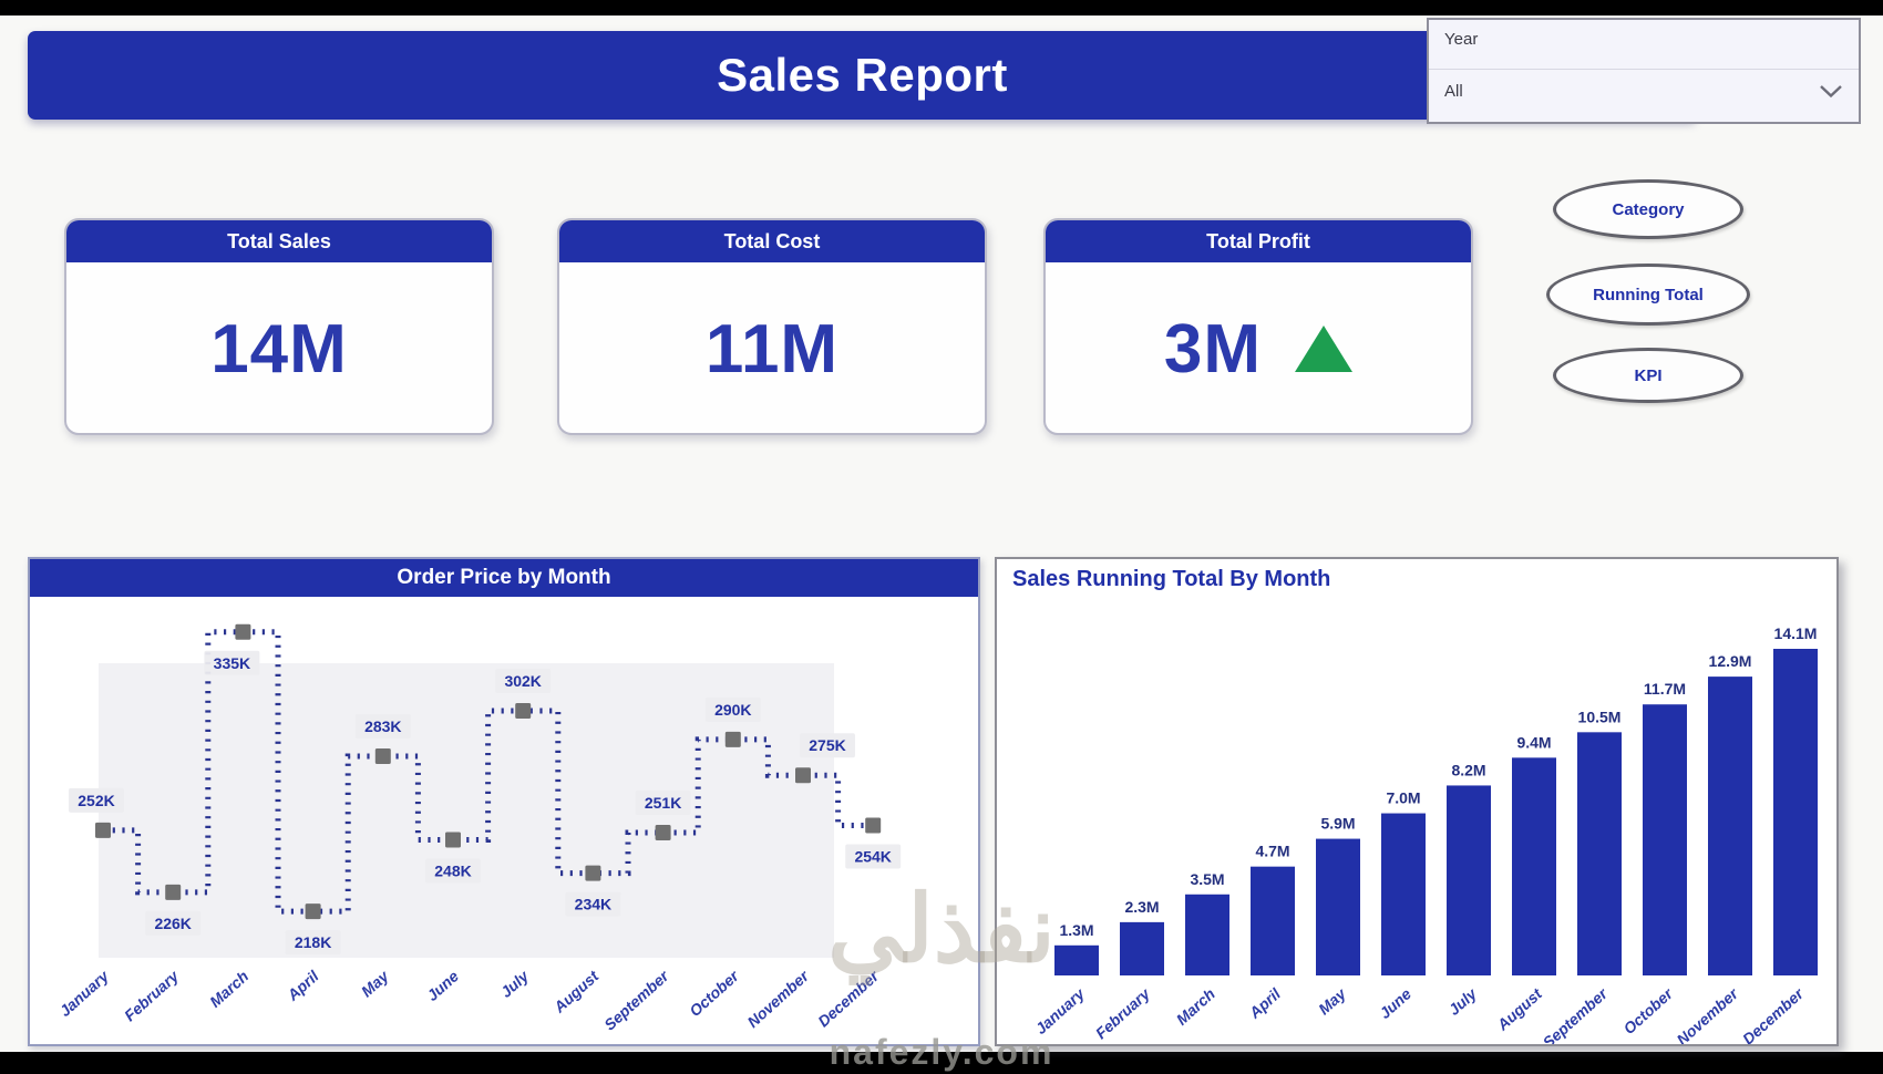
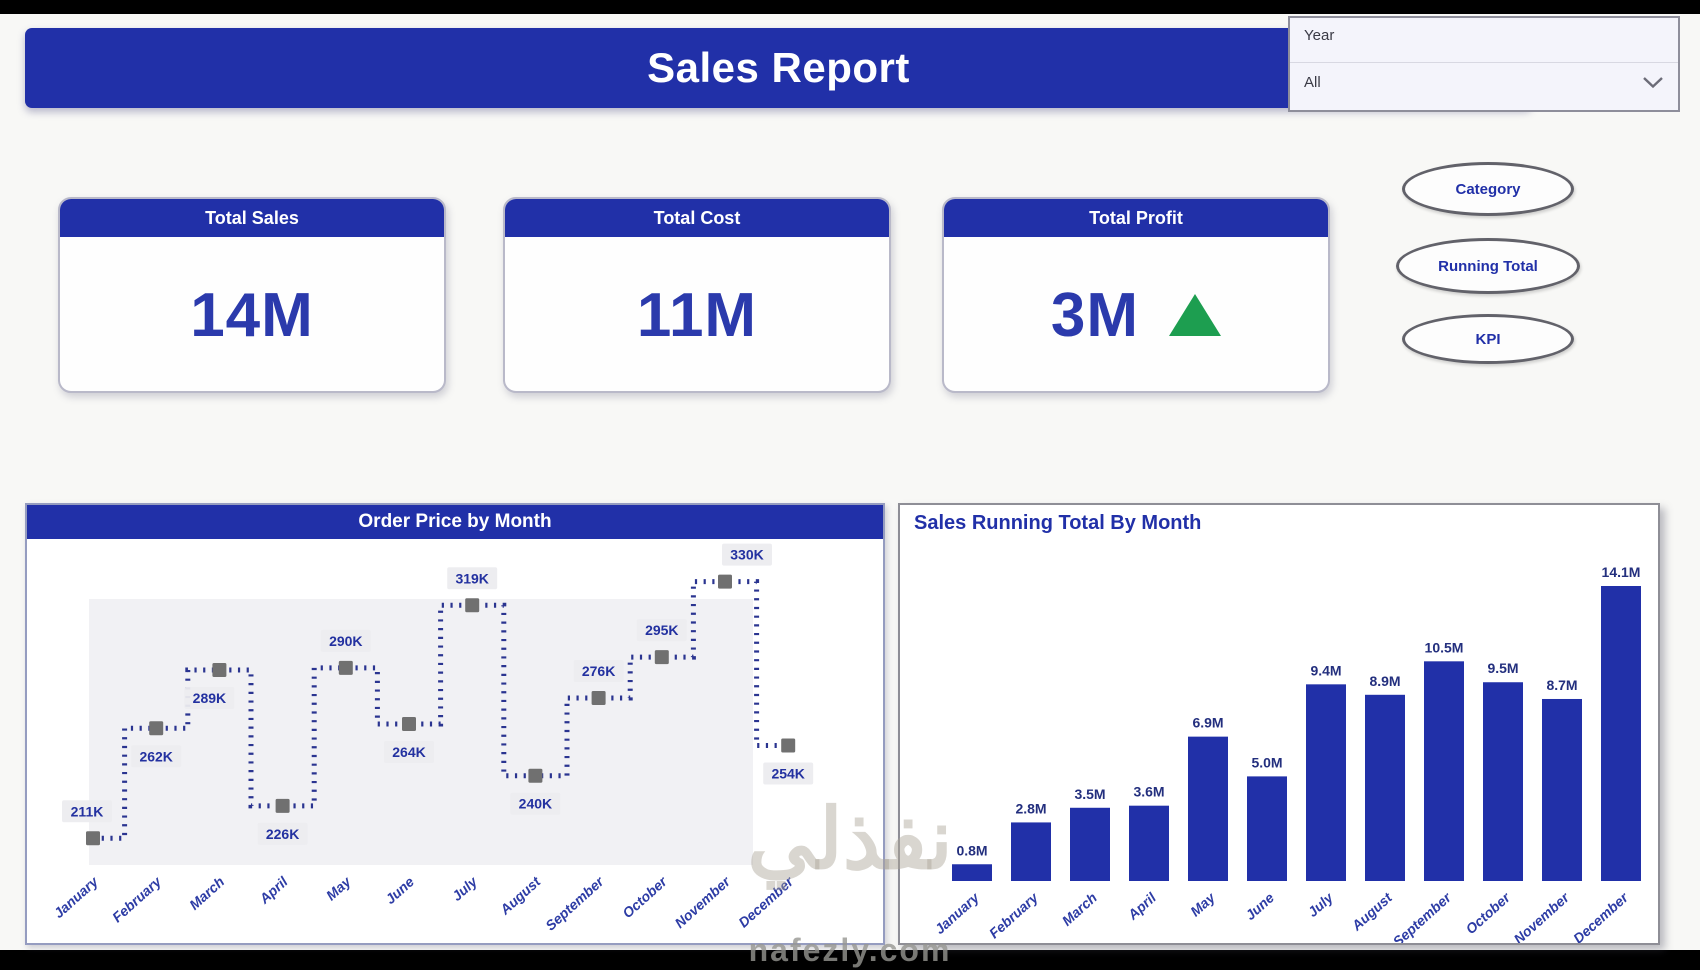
Order Price by Month/January: 252K -> 211K
Order Price by Month/February: 226K -> 262K
Order Price by Month/March: 335K -> 289K
Order Price by Month/April: 218K -> 226K
Order Price by Month/May: 283K -> 290K
Order Price by Month/June: 248K -> 264K
Order Price by Month/July: 302K -> 319K
Order Price by Month/August: 234K -> 240K
Order Price by Month/September: 251K -> 276K
Order Price by Month/October: 290K -> 295K
Order Price by Month/November: 275K -> 330K
Sales Running Total By Month/January: 1.3M -> 0.8M
Sales Running Total By Month/February: 2.3M -> 2.8M
Sales Running Total By Month/April: 4.7M -> 3.6M
Sales Running Total By Month/May: 5.9M -> 6.9M
Sales Running Total By Month/June: 7.0M -> 5.0M
Sales Running Total By Month/July: 8.2M -> 9.4M
Sales Running Total By Month/August: 9.4M -> 8.9M
Sales Running Total By Month/October: 11.7M -> 9.5M
Sales Running Total By Month/November: 12.9M -> 8.7M
